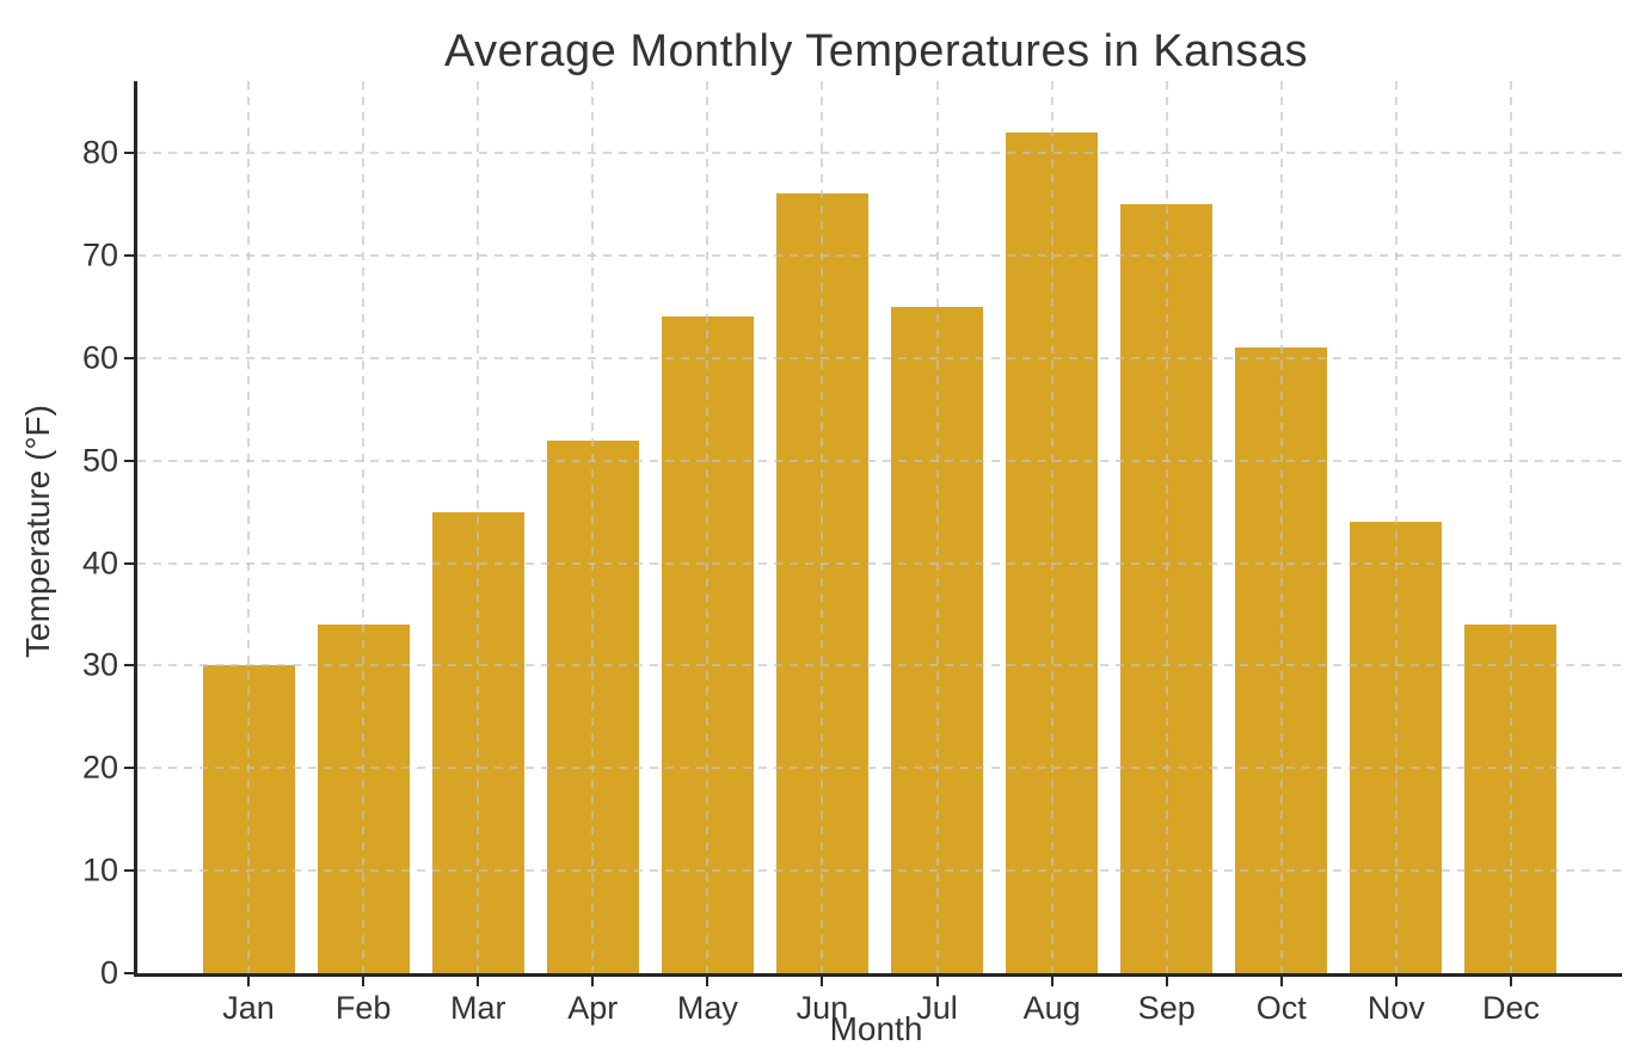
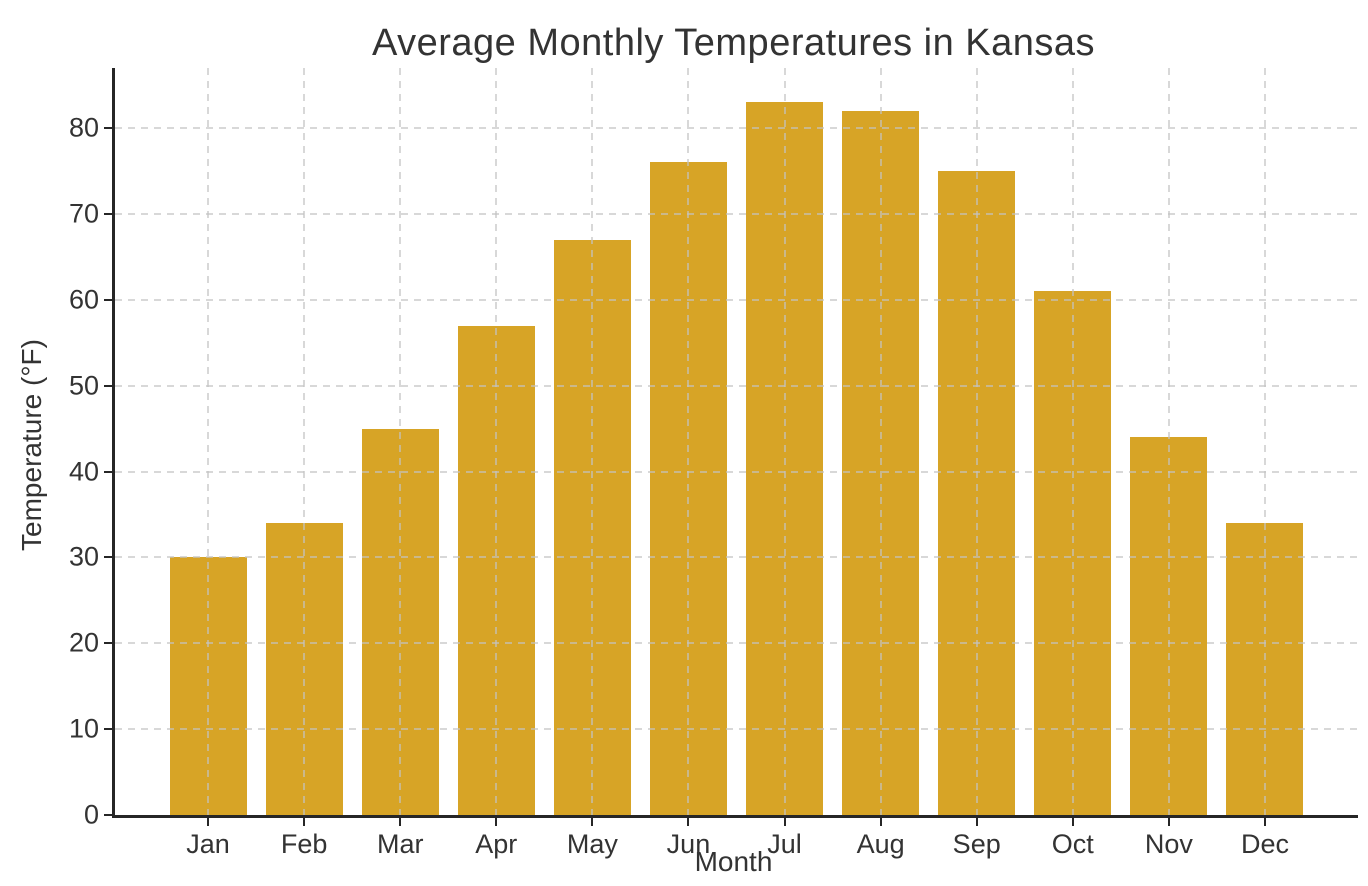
Apr: 52 -> 57
May: 64 -> 67
Jul: 65 -> 83
